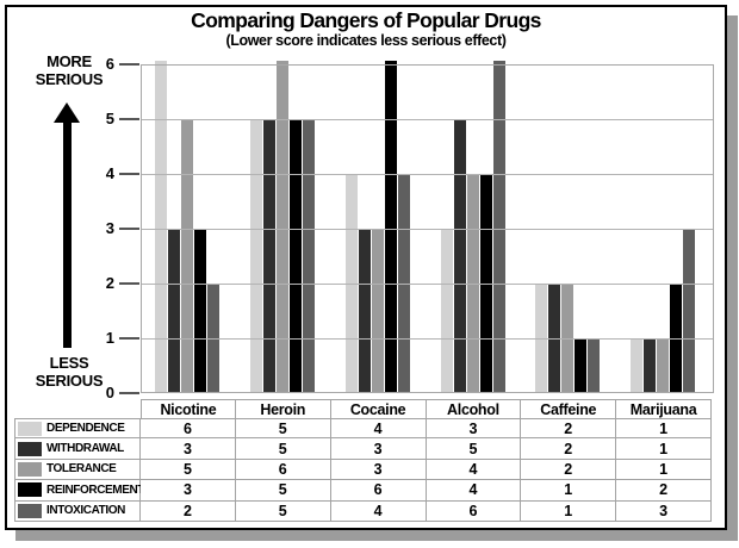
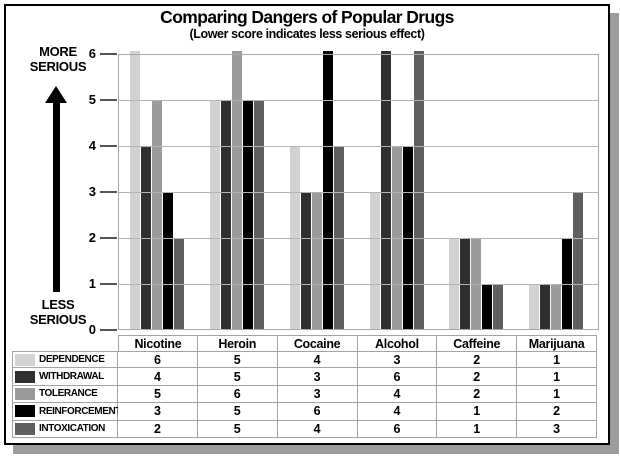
WITHDRAWAL/Nicotine: 3 -> 4
WITHDRAWAL/Alcohol: 5 -> 6
